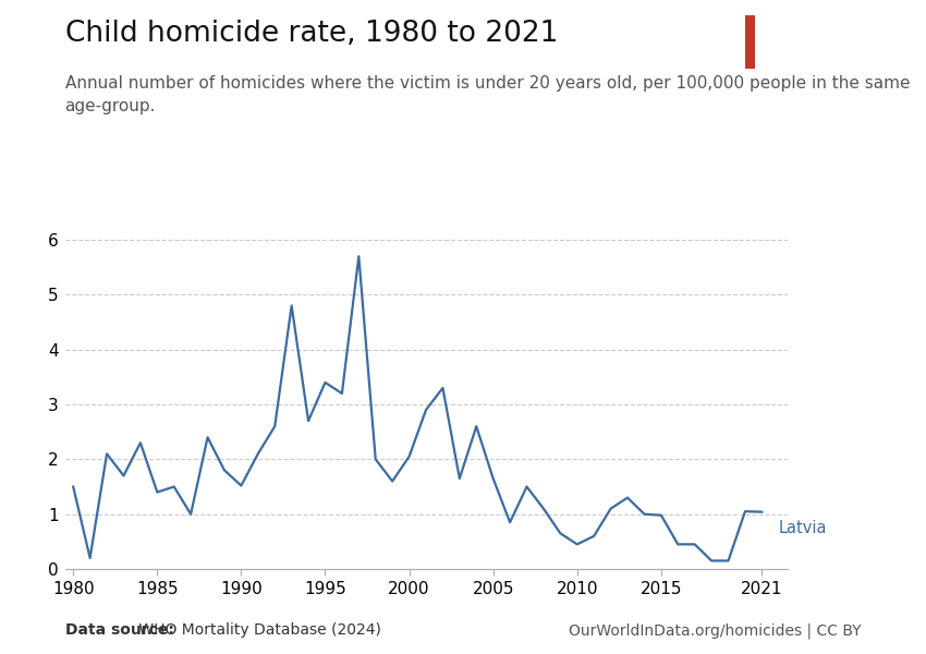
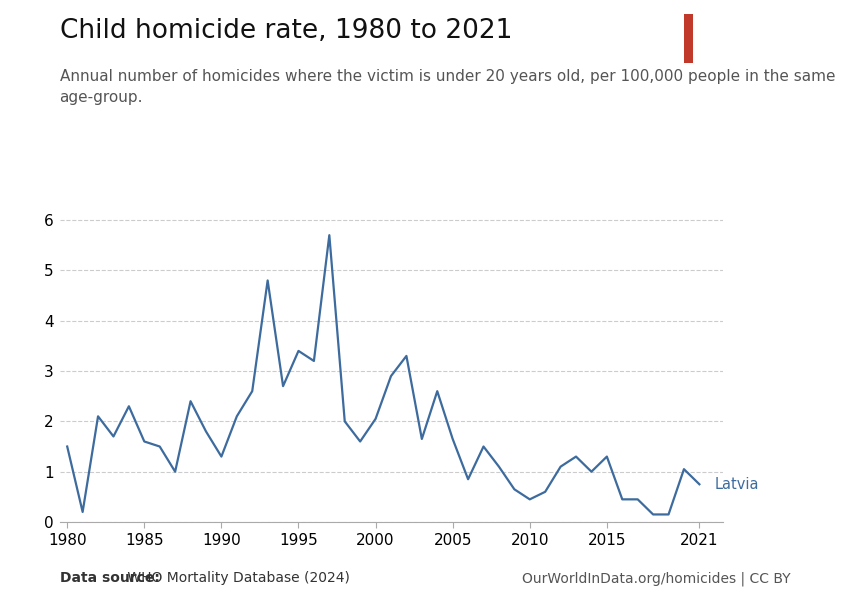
1985: 1.40 -> 1.60
1990: 1.52 -> 1.30
2015: 0.98 -> 1.30
2021: 1.04 -> 0.75
